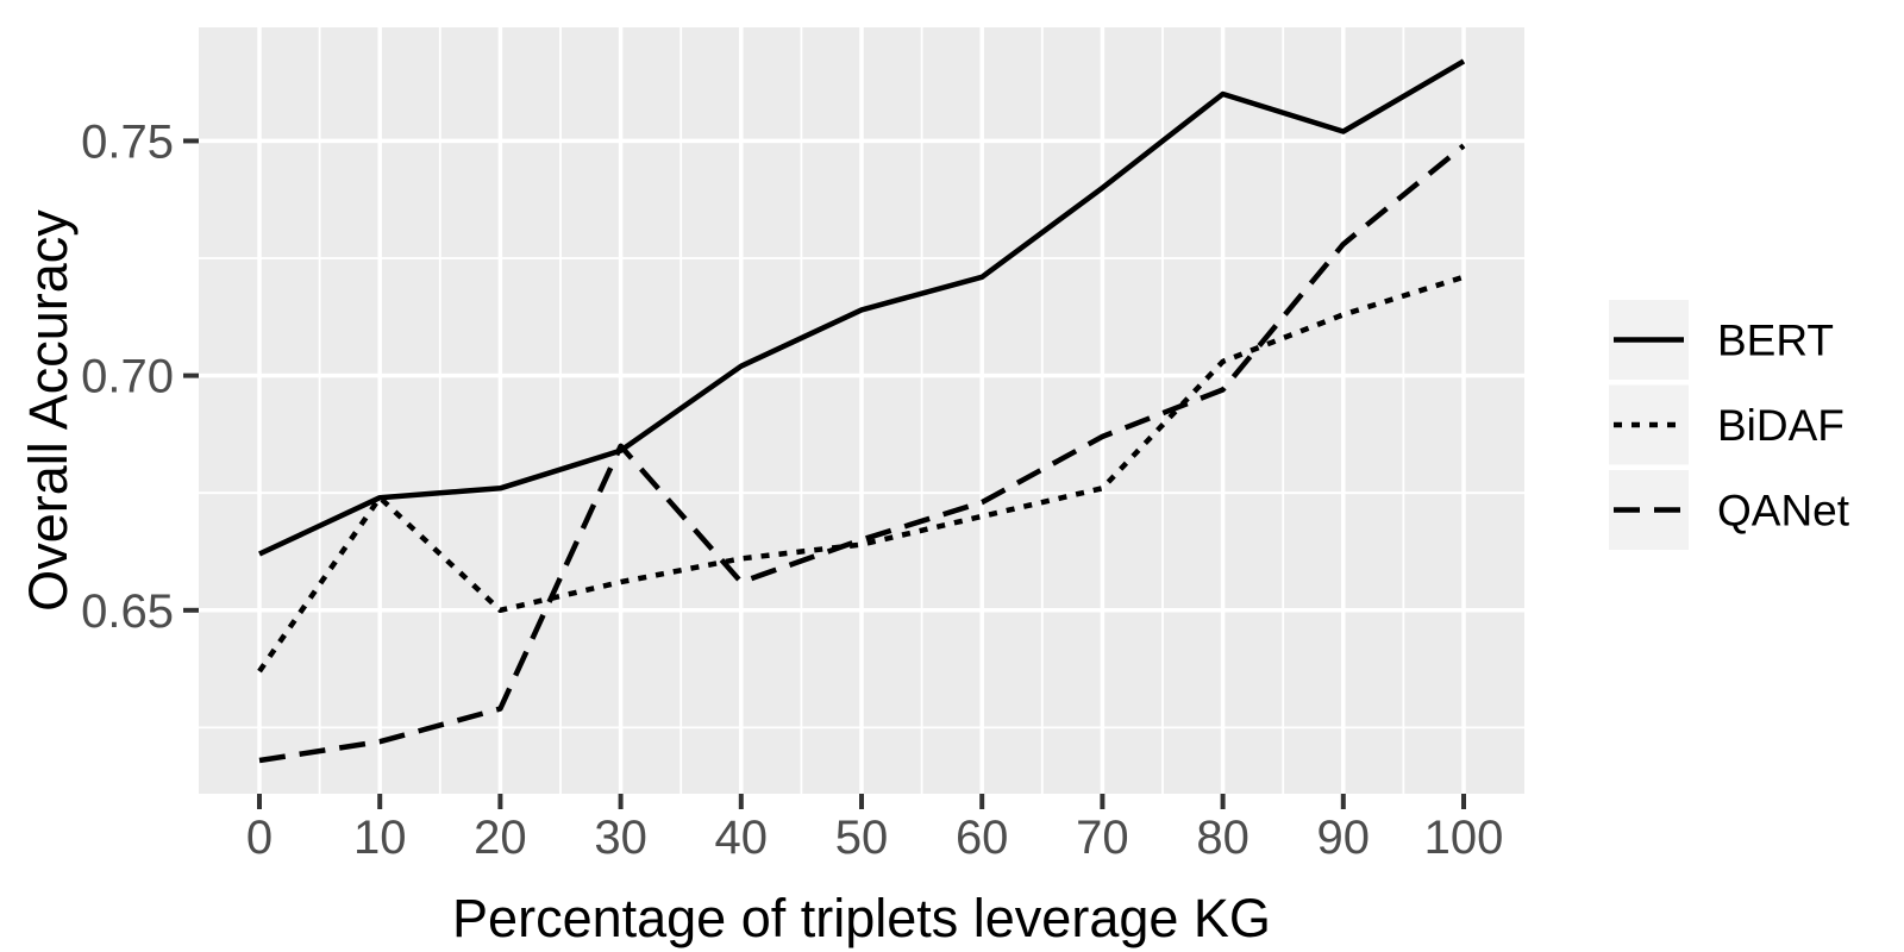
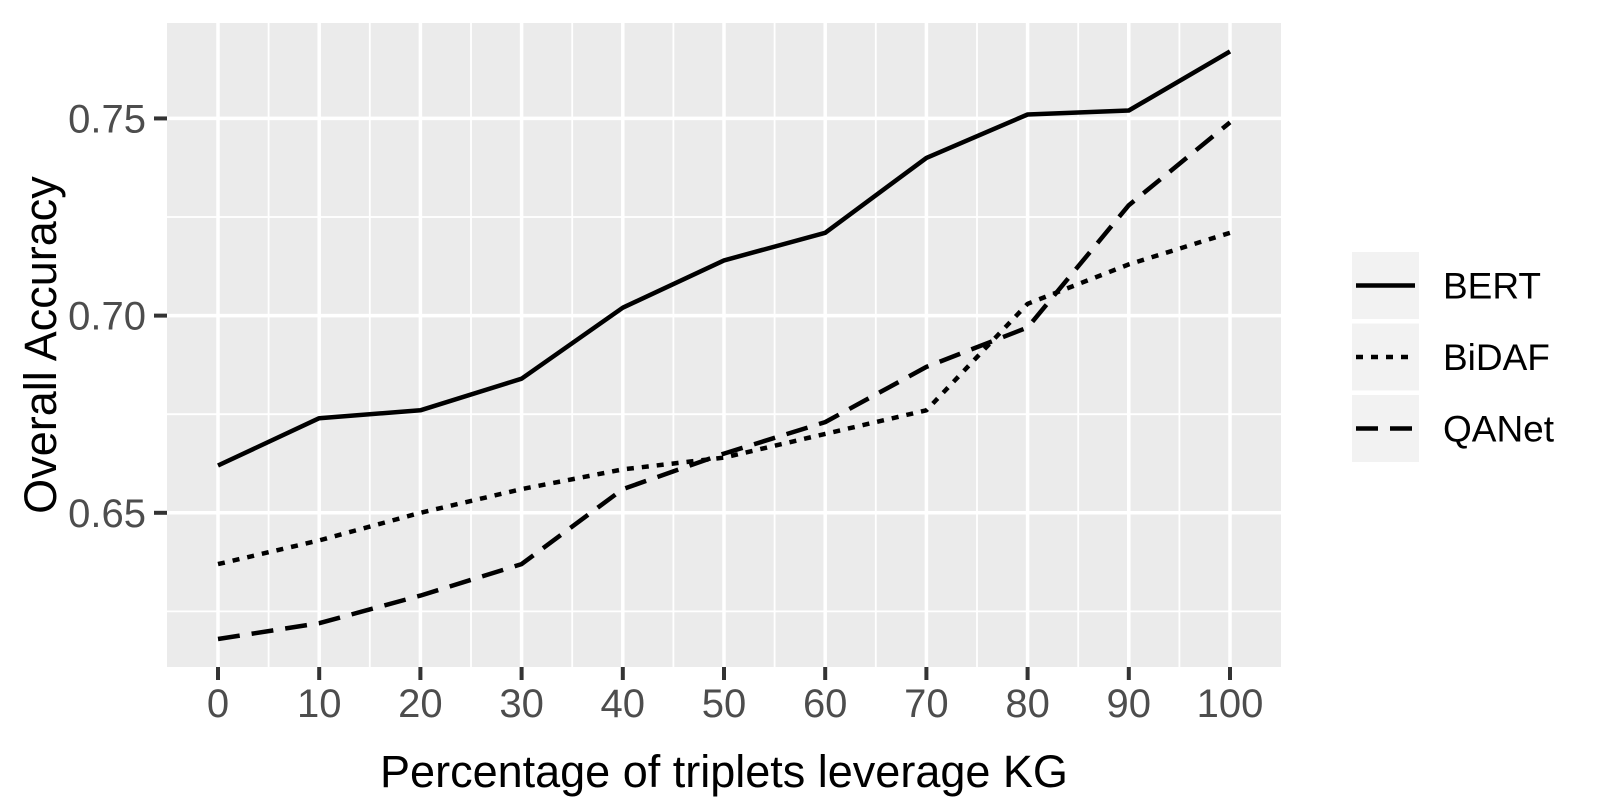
BiDAF/10: 0.674 -> 0.643
QANet/30: 0.685 -> 0.637
BERT/80: 0.760 -> 0.751
